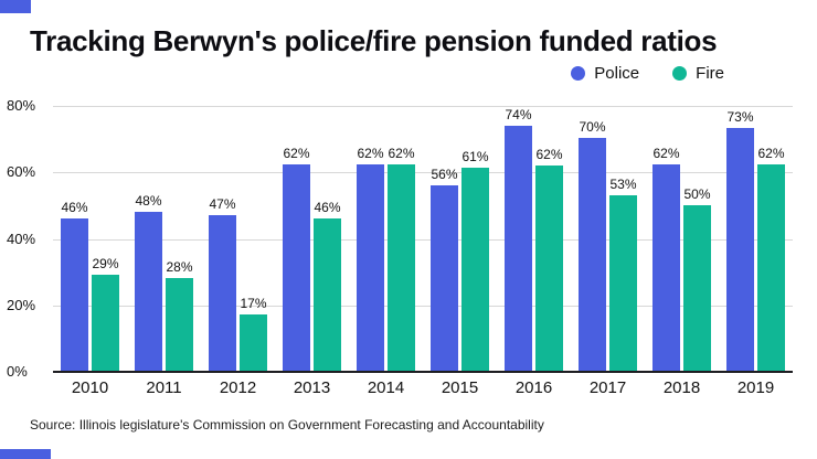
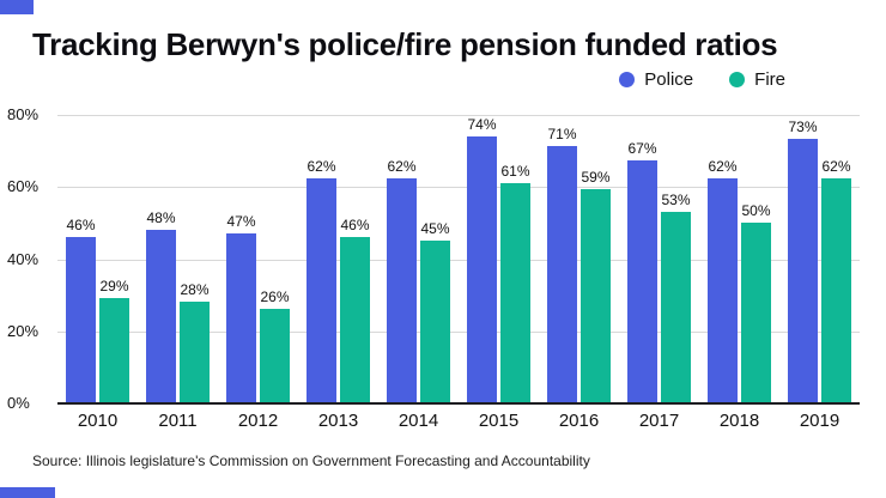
Fire/2012: 17% -> 26%
Fire/2014: 62% -> 45%
Police/2015: 56% -> 74%
Police/2016: 74% -> 71%
Fire/2016: 62% -> 59%
Police/2017: 70% -> 67%
